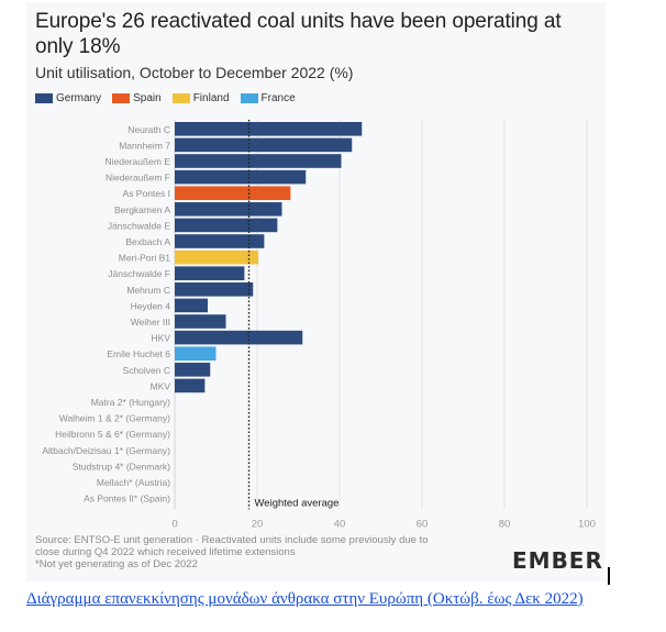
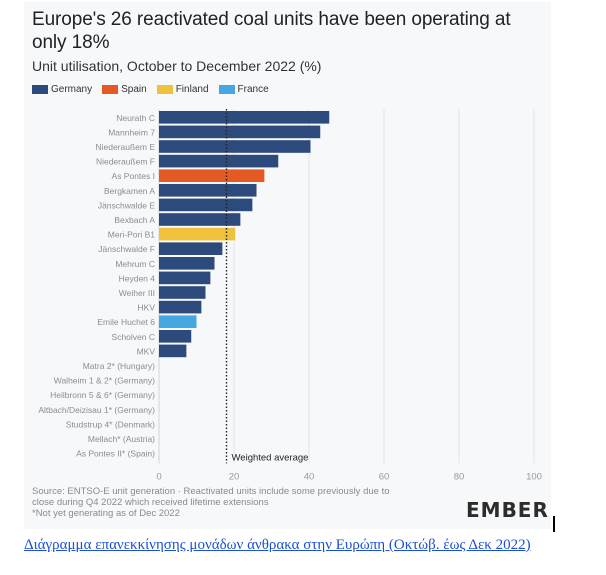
Mehrum C: 19 -> 15
Heyden 4: 8 -> 14
HKV: 31 -> 11
